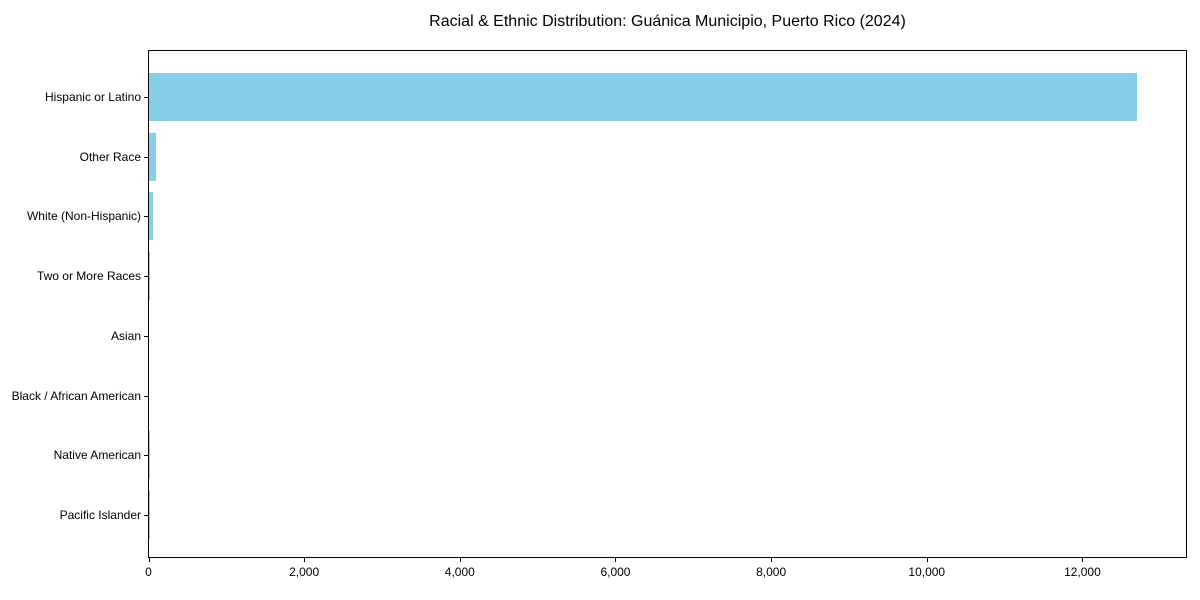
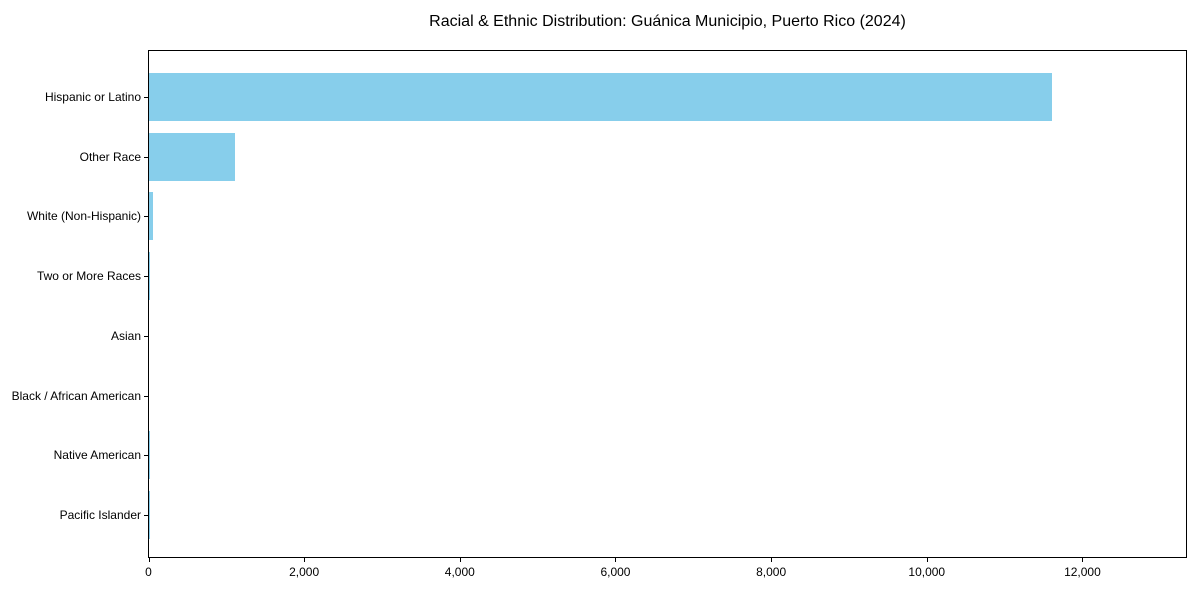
Hispanic or Latino: 12700 -> 11600
Other Race: 100 -> 1100
